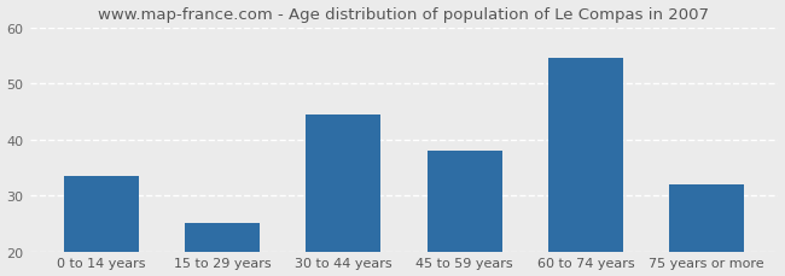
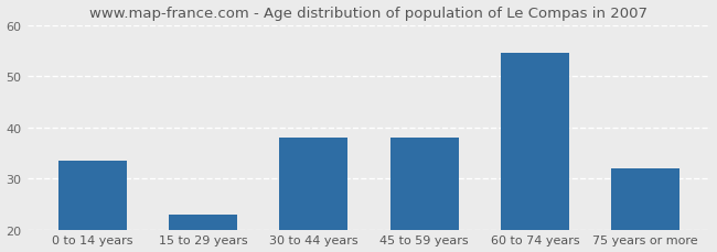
15 to 29 years: 25.0 -> 23.0
30 to 44 years: 44.5 -> 38.0
